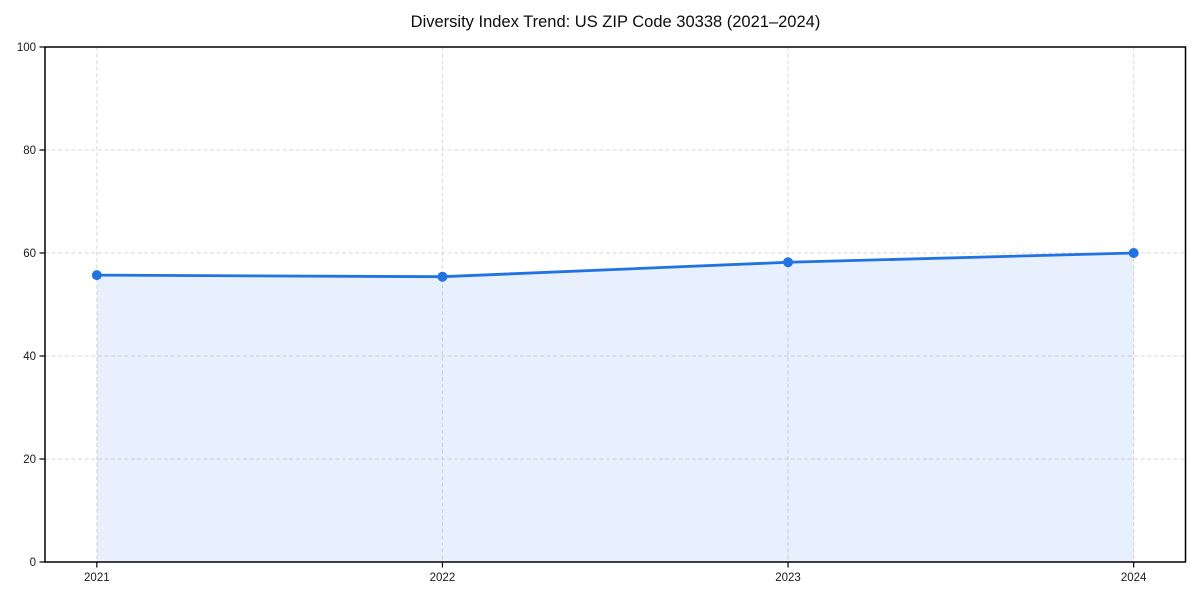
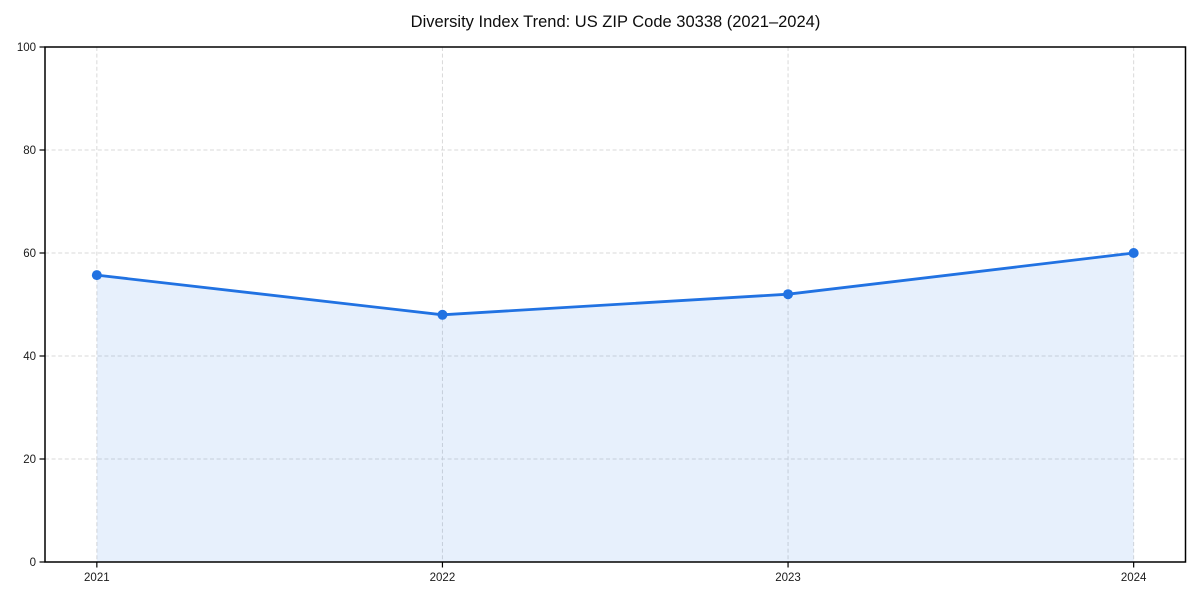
2022: 55 -> 48
2023: 58 -> 52
